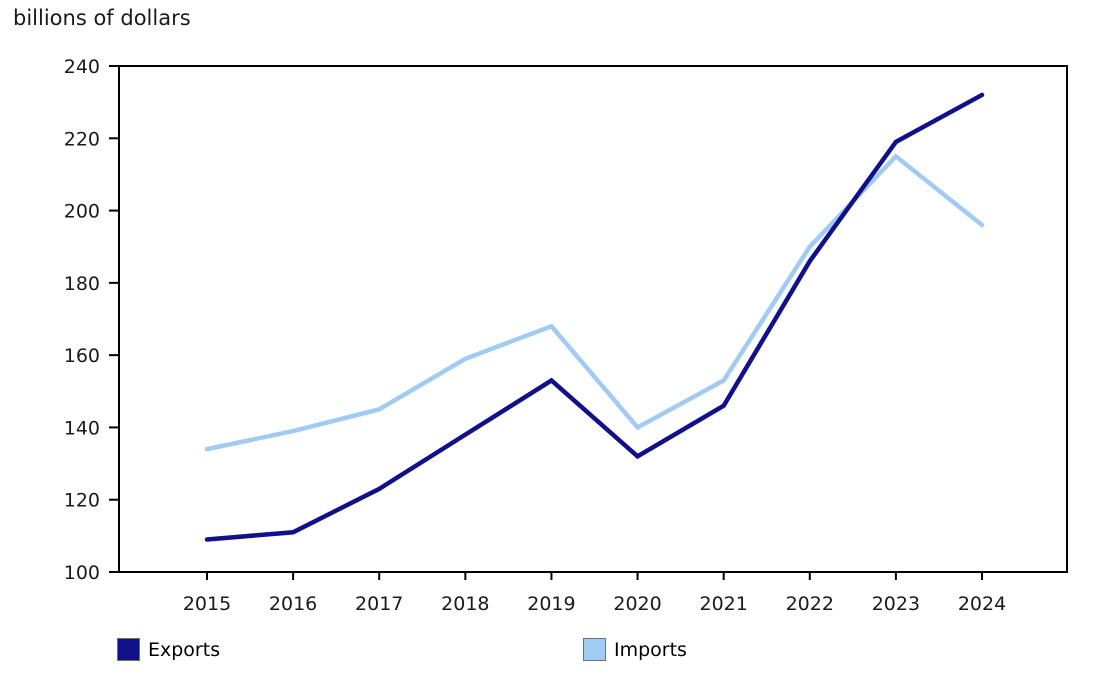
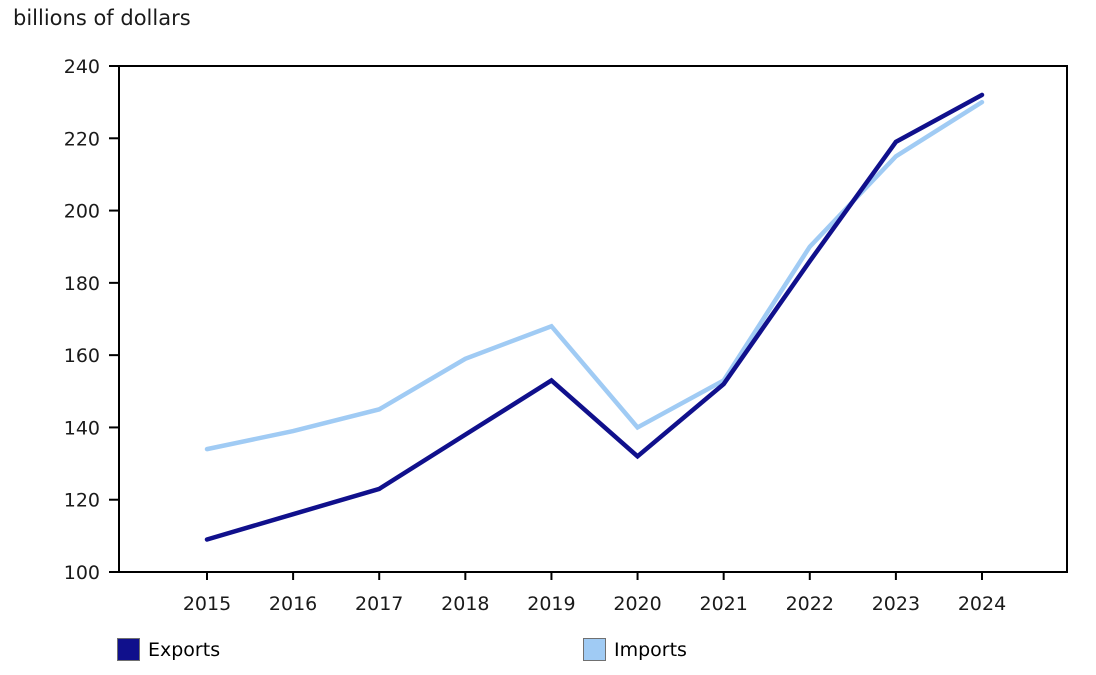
Exports/2016: 111 -> 116
Exports/2021: 146 -> 152
Imports/2024: 196 -> 230
